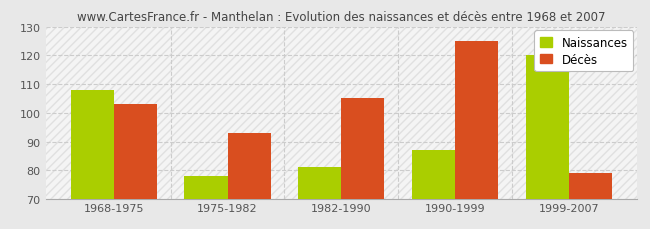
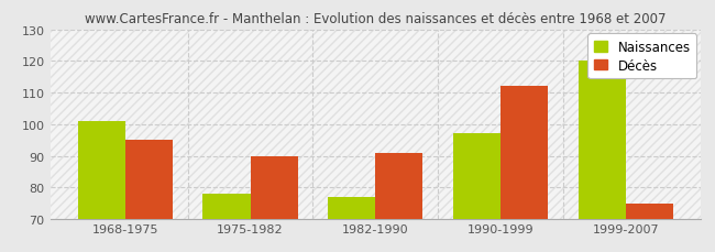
Naissances/1968-1975: 108 -> 101
Décès/1968-1975: 103 -> 95
Décès/1975-1982: 93 -> 90
Naissances/1982-1990: 81 -> 77
Décès/1982-1990: 105 -> 91
Naissances/1990-1999: 87 -> 97
Décès/1990-1999: 125 -> 112
Décès/1999-2007: 79 -> 75
